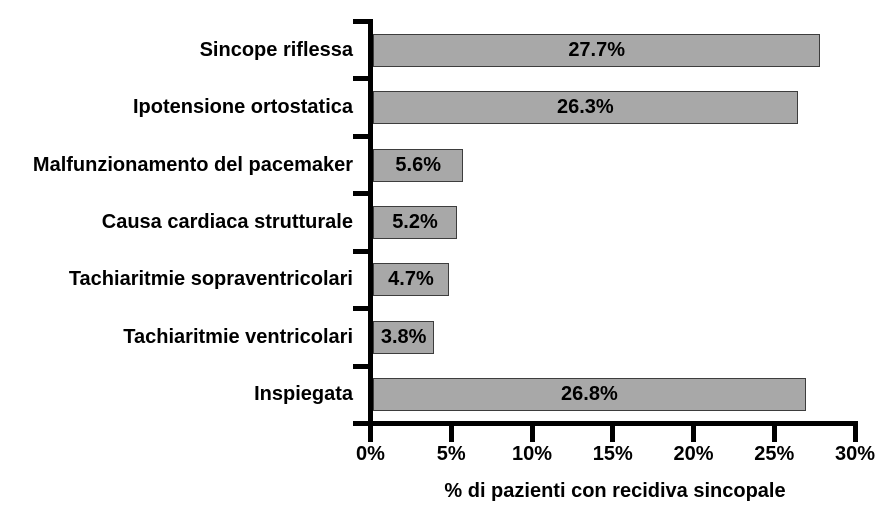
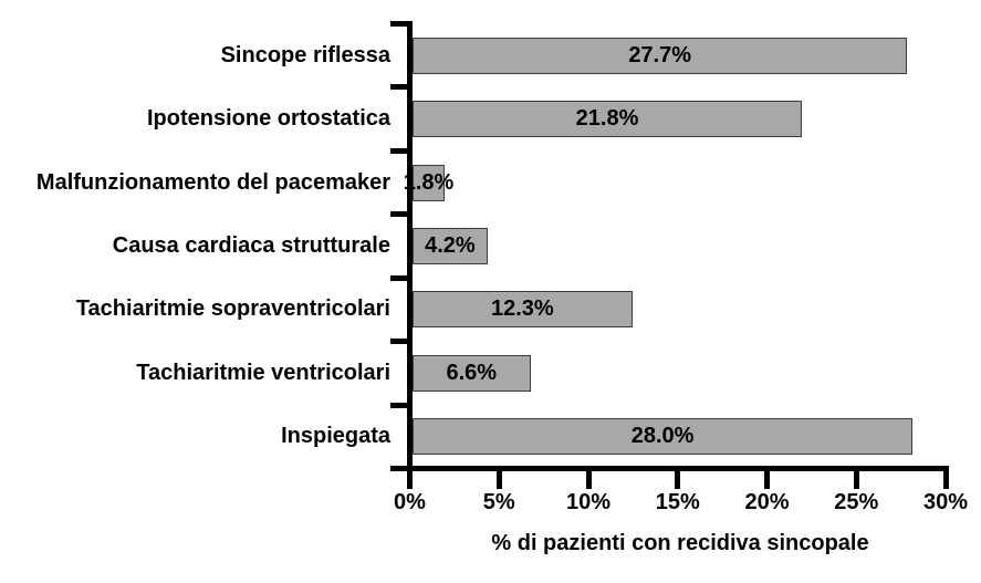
Ipotensione ortostatica: 26.3% -> 21.8%
Malfunzionamento del pacemaker: 5.6% -> 1.8%
Causa cardiaca strutturale: 5.2% -> 4.2%
Tachiaritmie sopraventricolari: 4.7% -> 12.3%
Tachiaritmie ventricolari: 3.8% -> 6.6%
Inspiegata: 26.8% -> 28.0%
